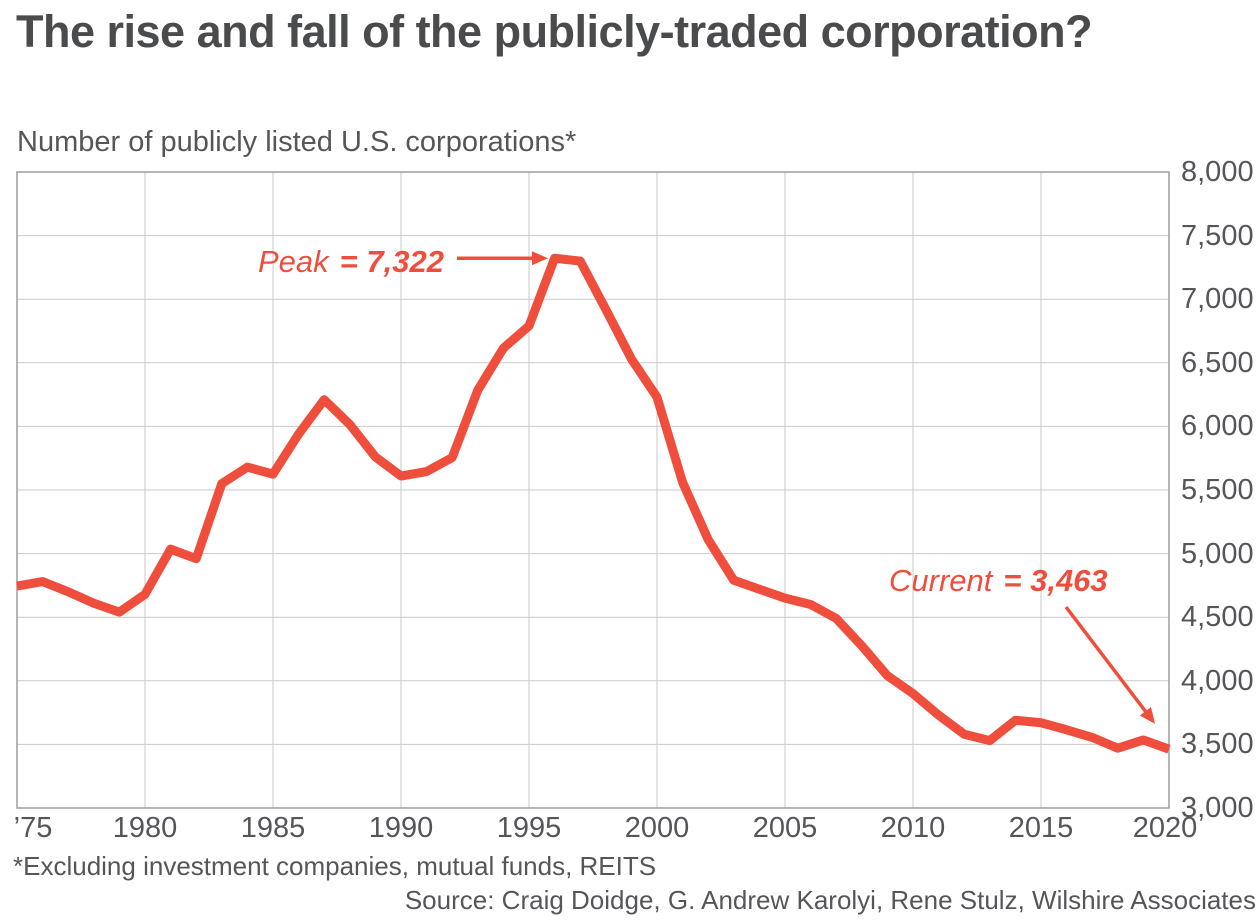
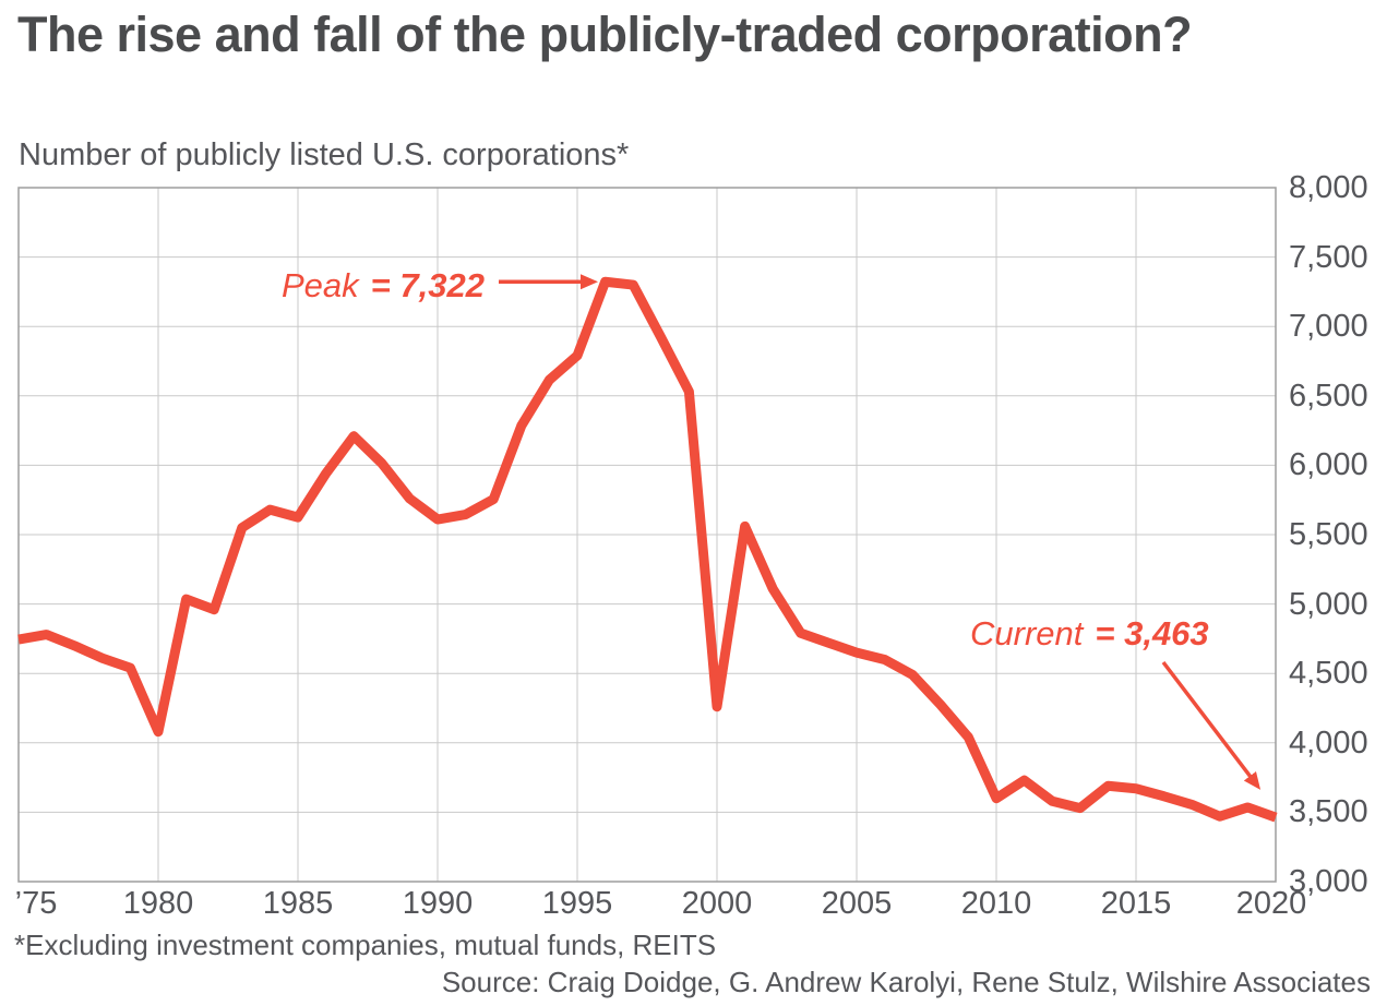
1980: 4680 -> 4080
2000: 6230 -> 4260
2010: 3900 -> 3600
